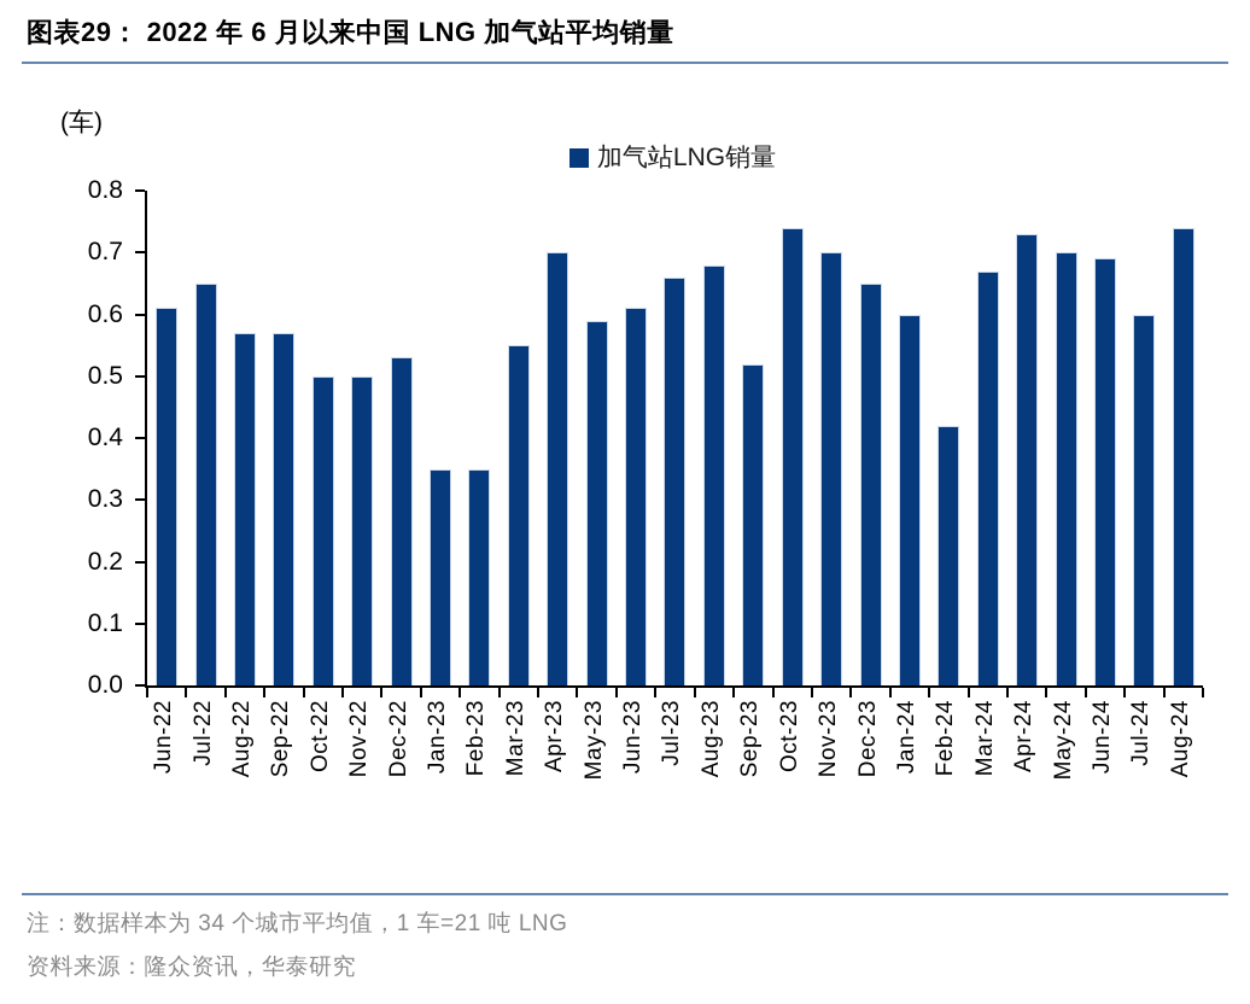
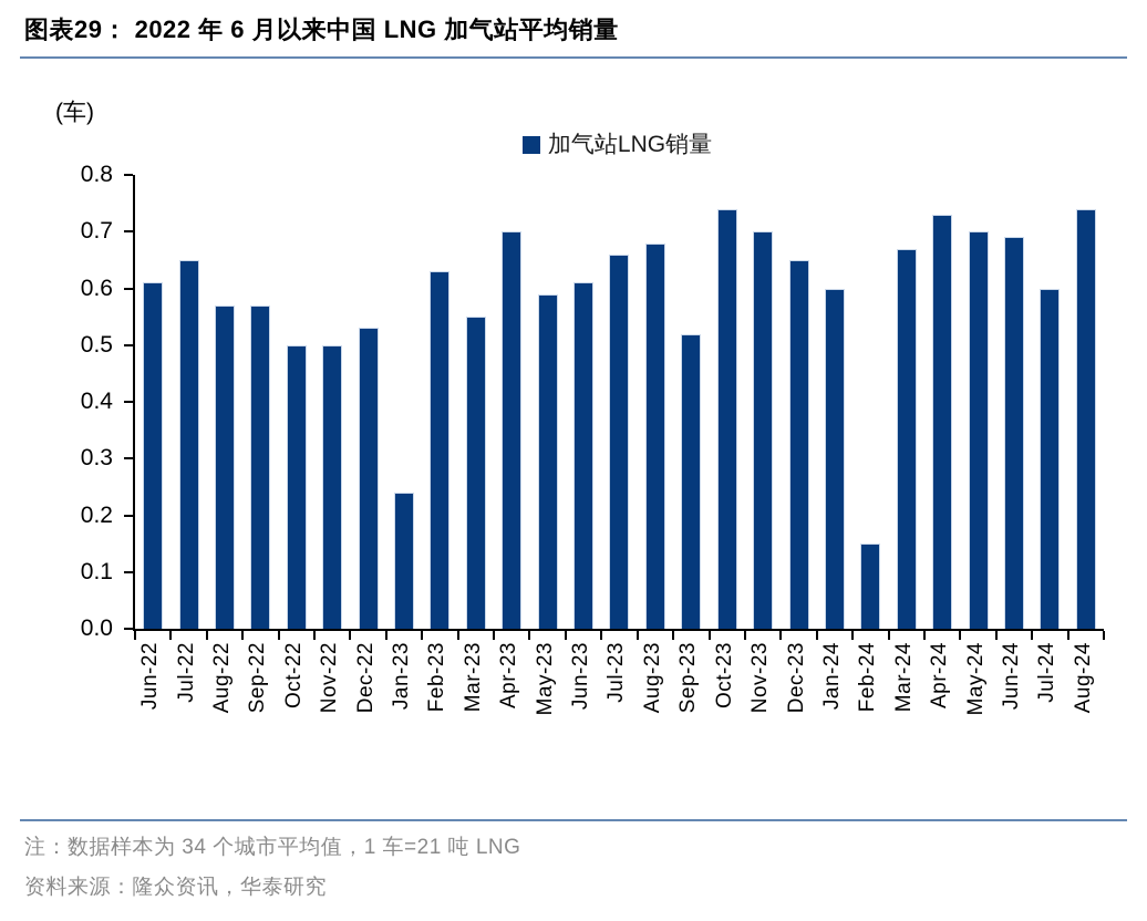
Jan-23: 0.35 -> 0.24
Feb-23: 0.35 -> 0.63
Feb-24: 0.42 -> 0.15
